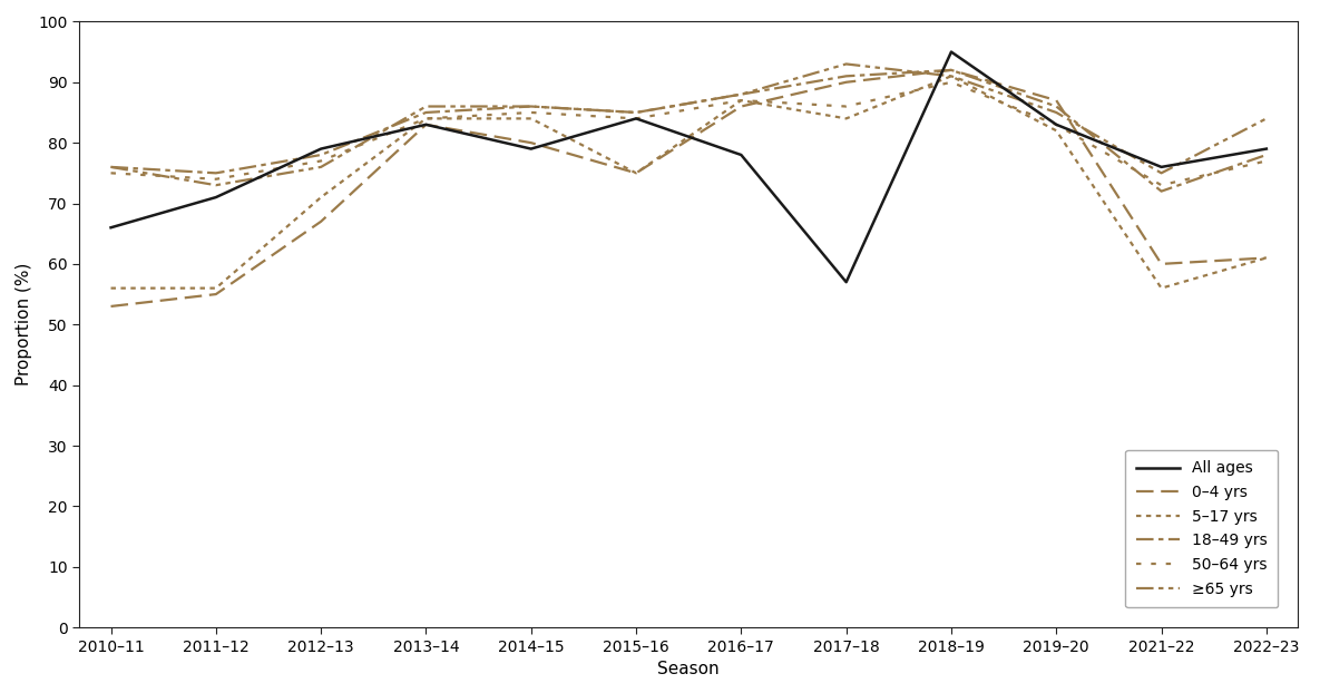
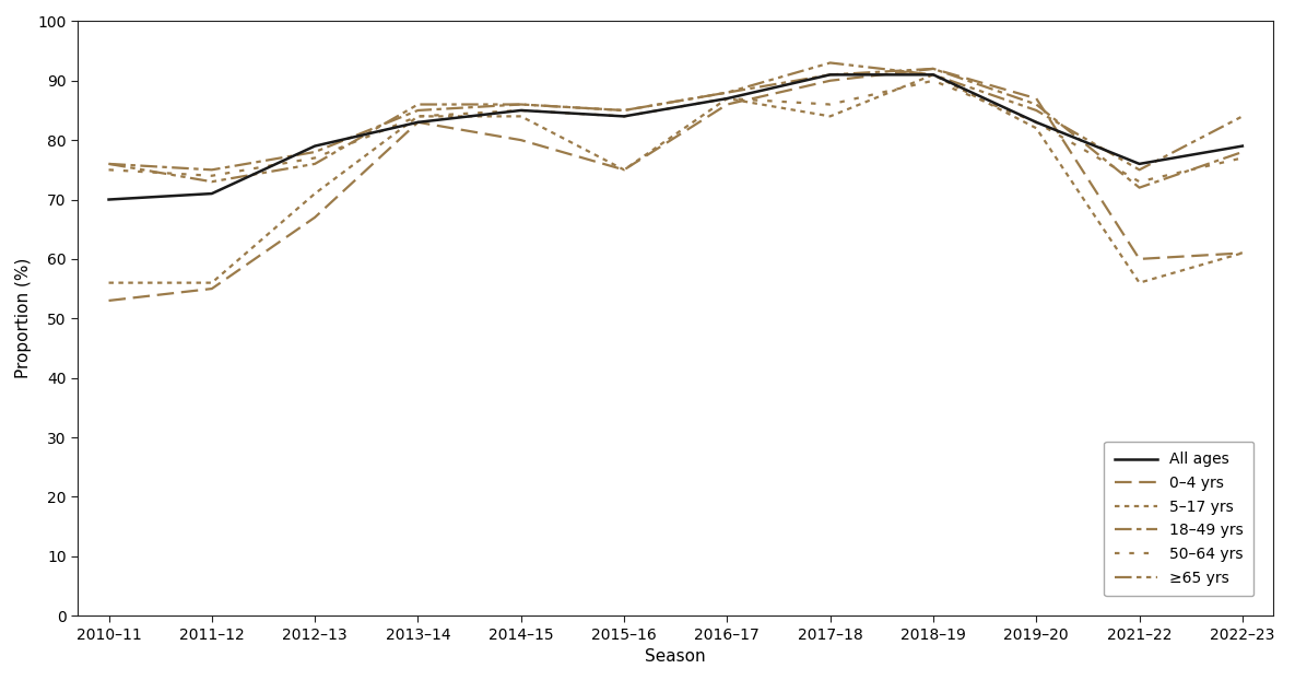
All ages/2010–11: 66 -> 70
All ages/2014–15: 79 -> 85
All ages/2016–17: 78 -> 87
All ages/2017–18: 57 -> 91
All ages/2018–19: 95 -> 91
